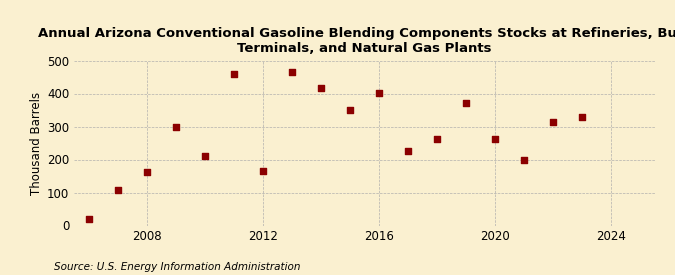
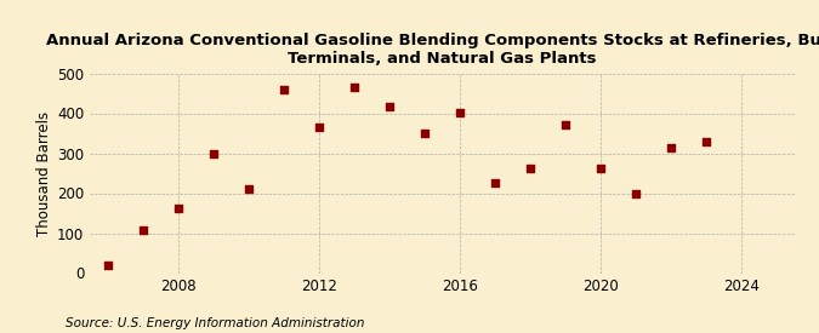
2012: 165 -> 365
